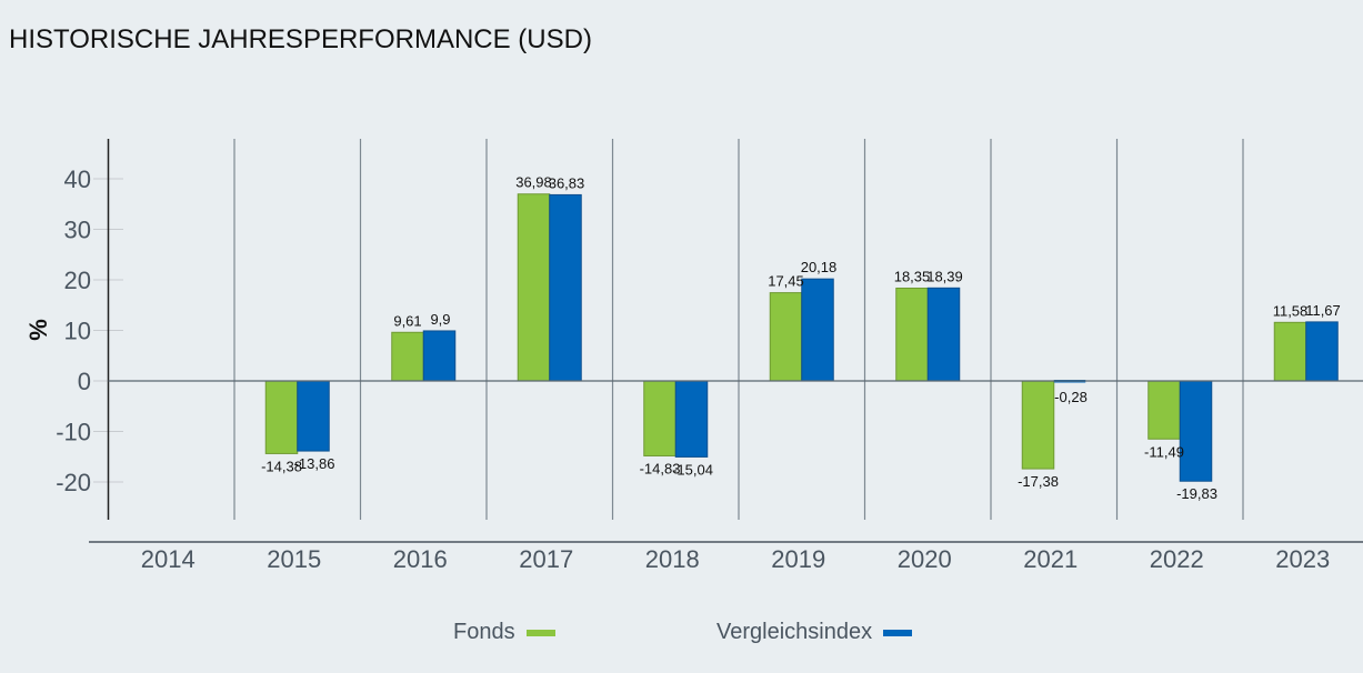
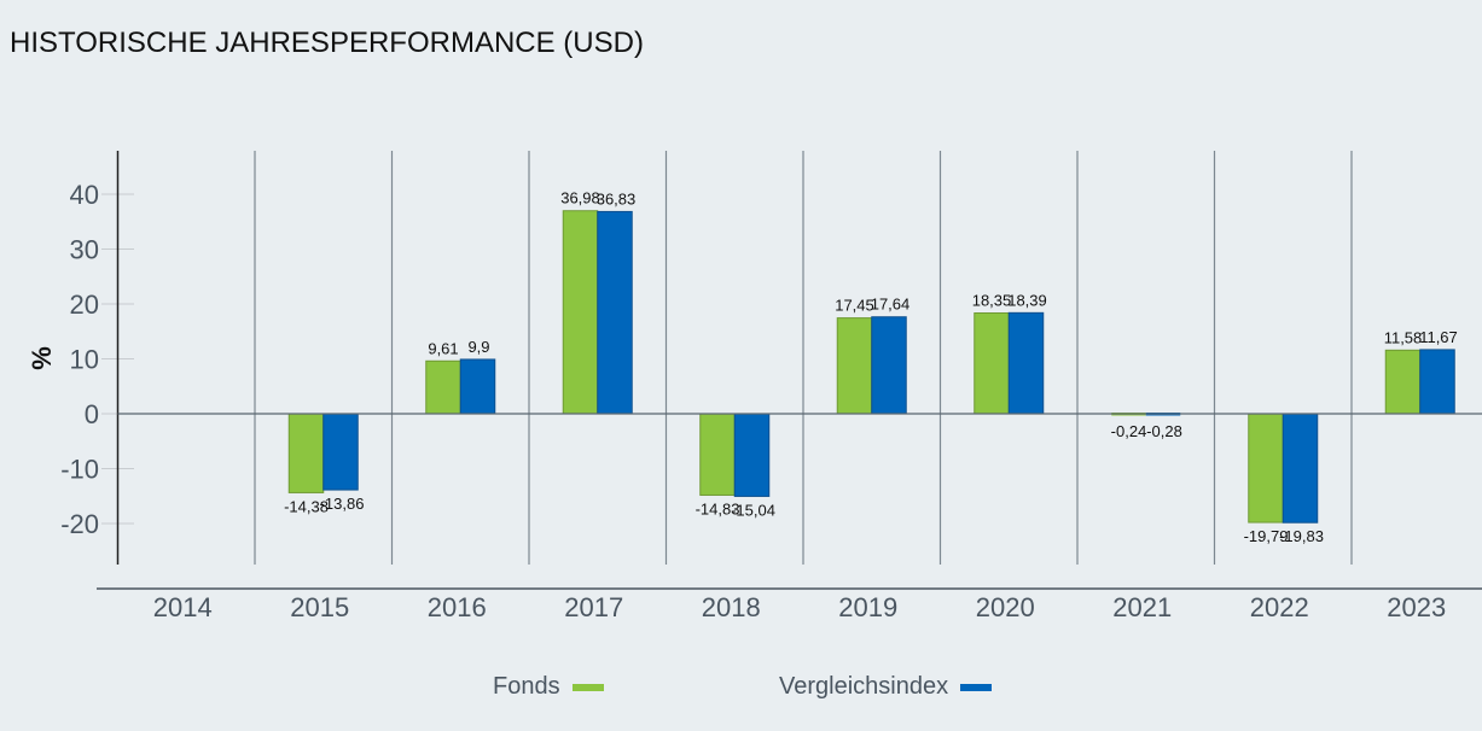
Vergleichsindex/2019: 20,18 -> 17,64
Fonds/2021: -17,38 -> -0,24
Fonds/2022: -11,49 -> -19,79
